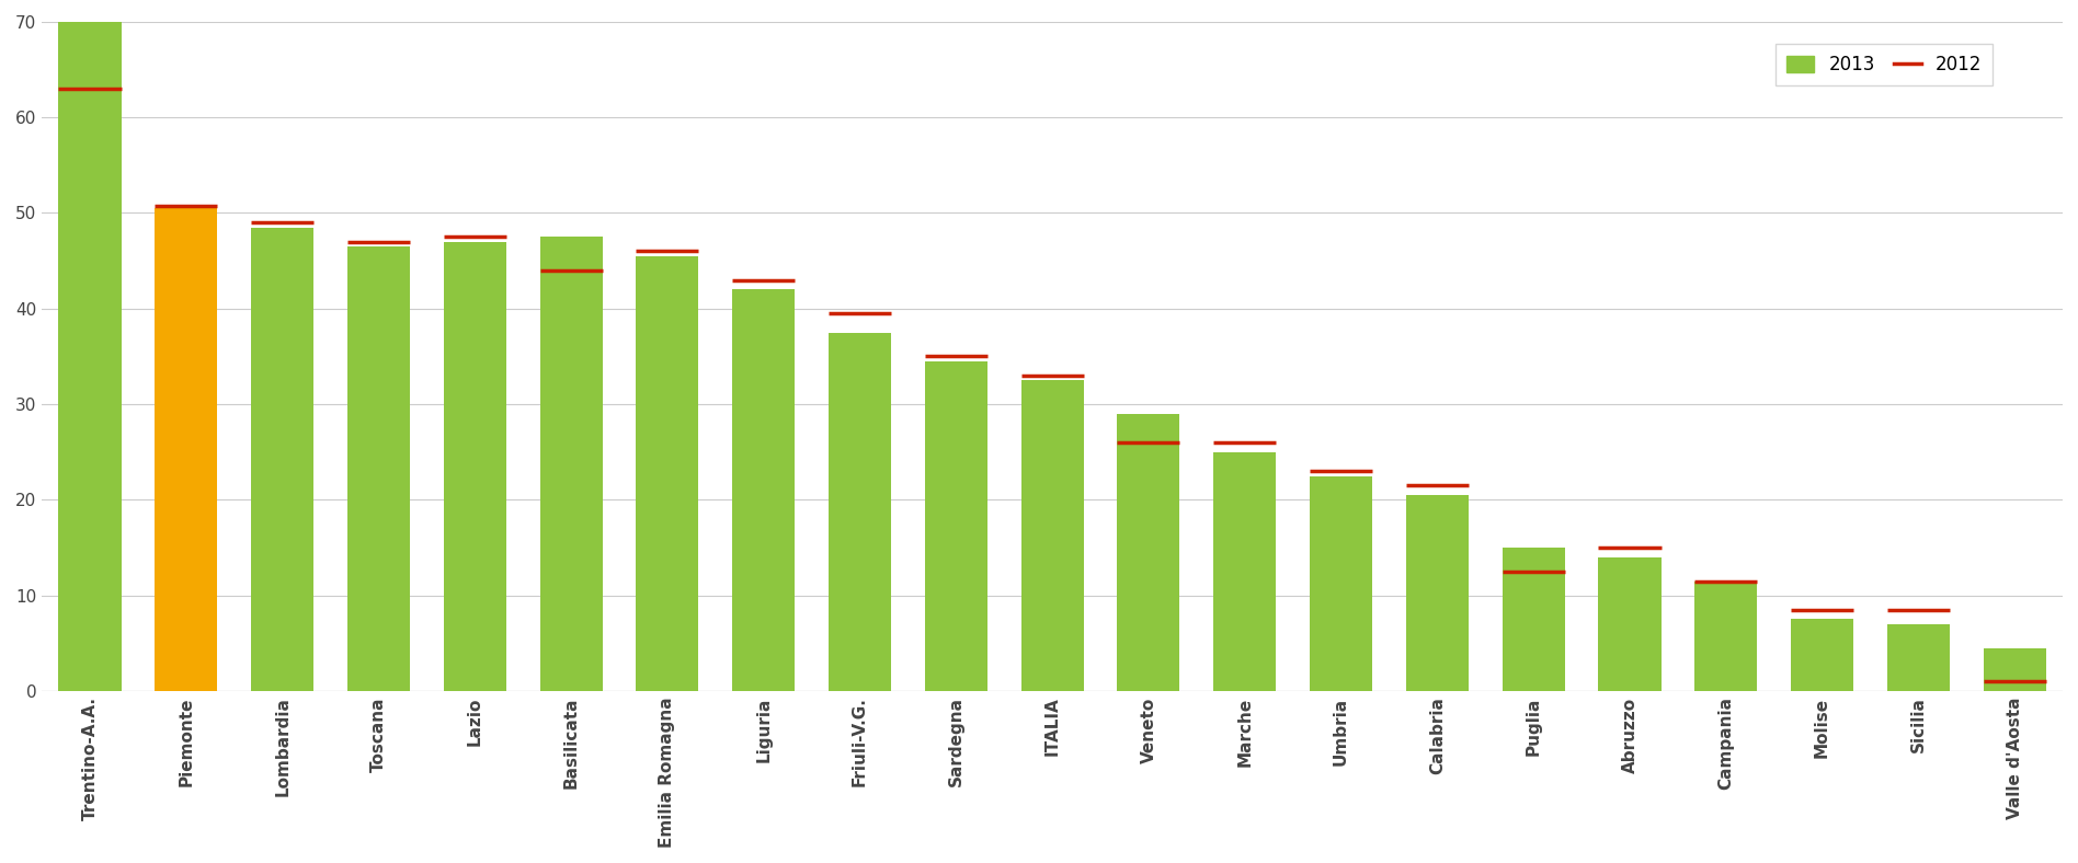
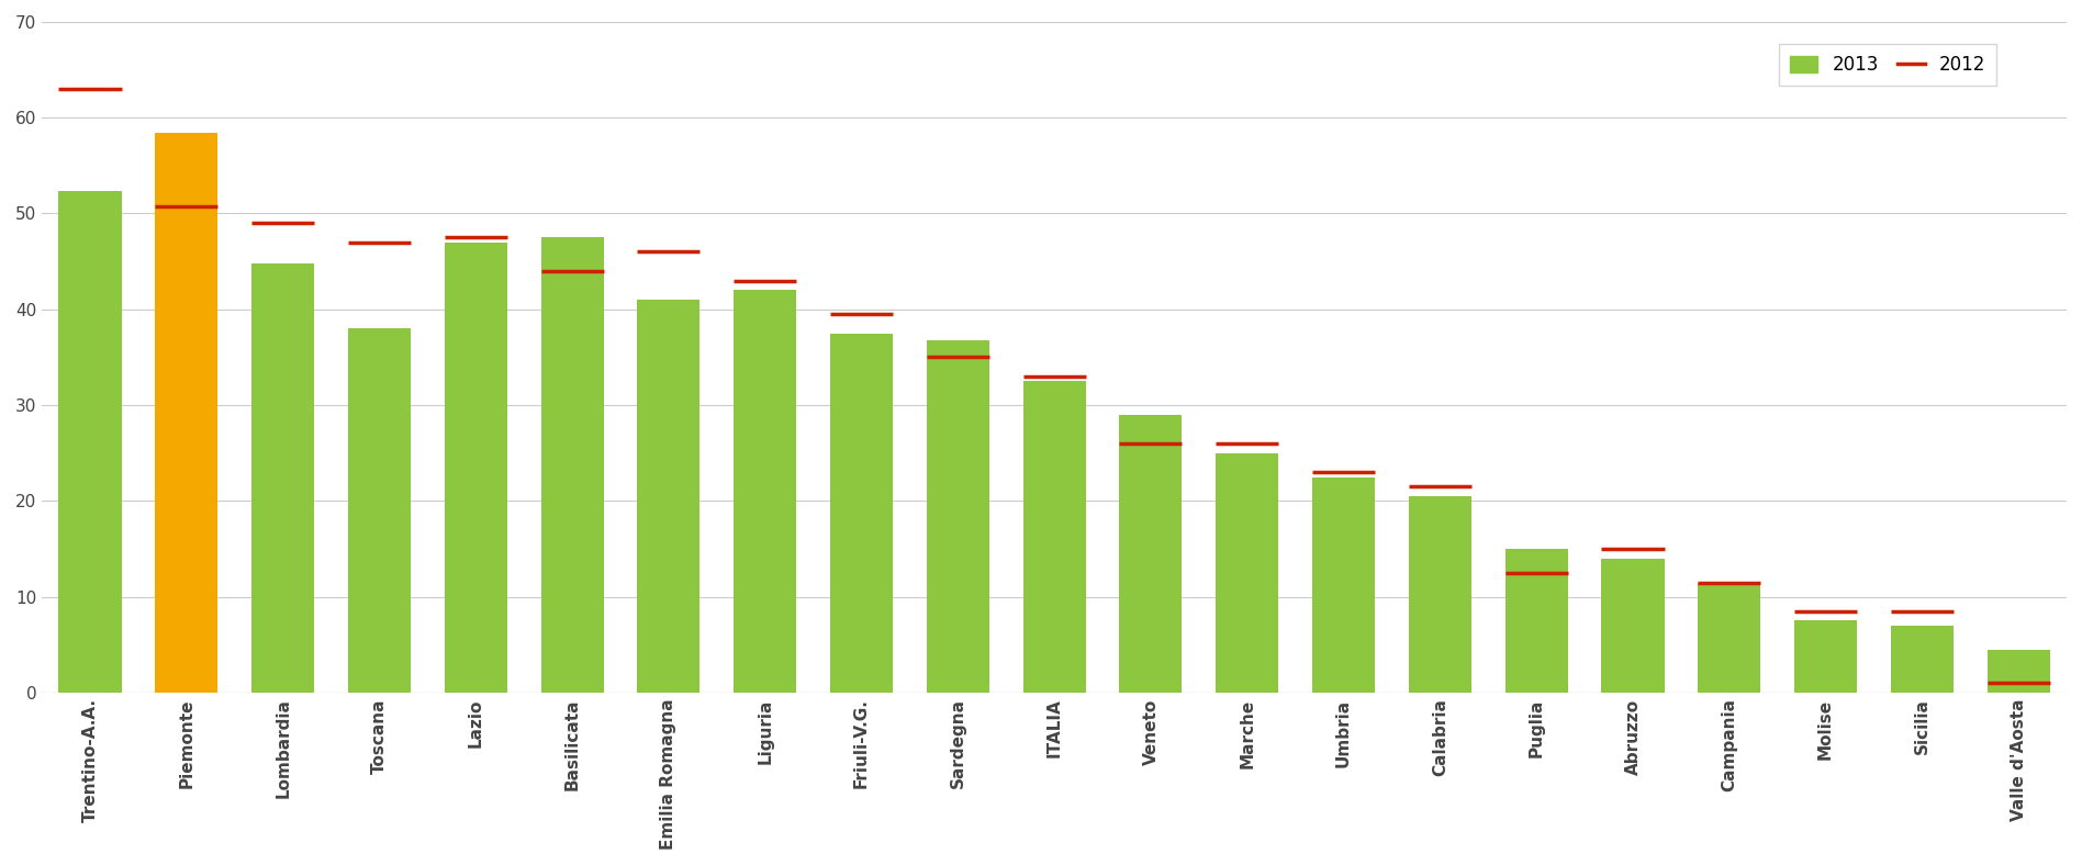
Trentino-A.A.: 70.0 -> 52.4
Piemonte: 50.5 -> 58.4
Lombardia: 48.5 -> 44.8
Toscana: 46.5 -> 38.0
Emilia Romagna: 45.5 -> 41.0
Sardegna: 34.5 -> 36.8
